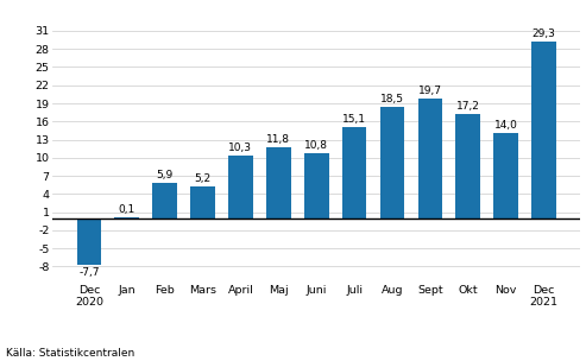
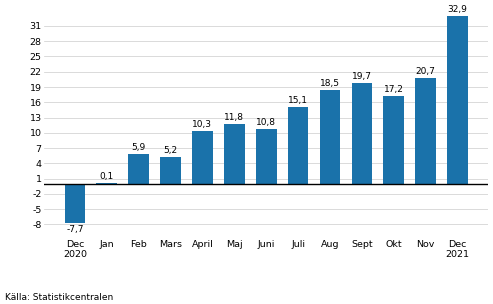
Nov: 14,0 -> 20,7
Dec 2021: 29,3 -> 32,9
